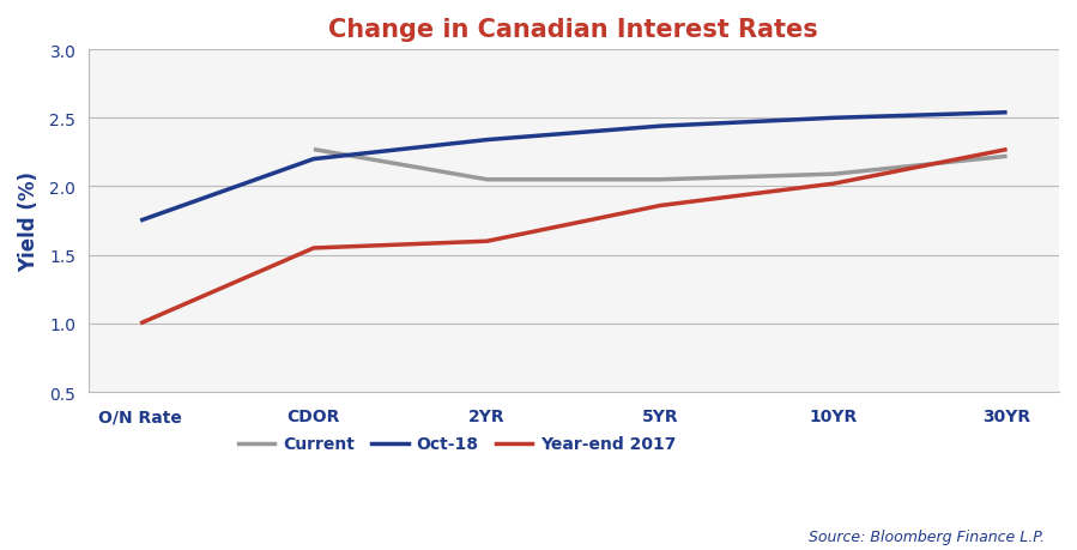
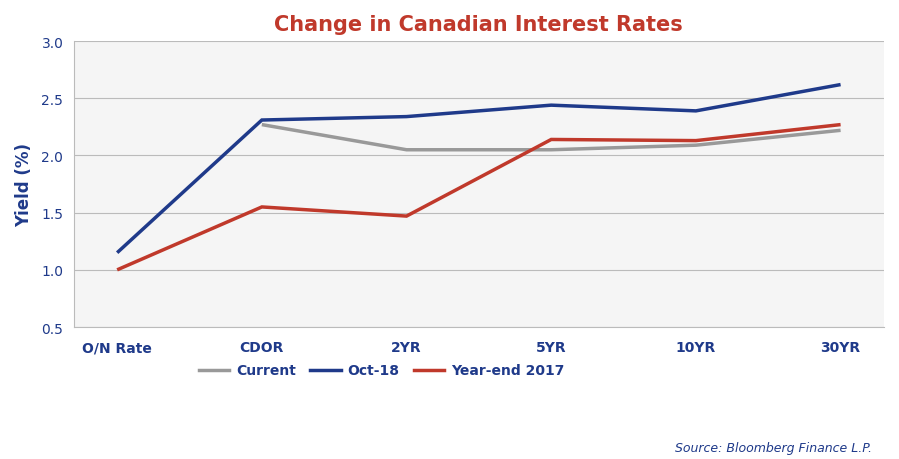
Oct-18/O/N Rate: 1.75 -> 1.15
Oct-18/CDOR: 2.20 -> 2.31
Year-end 2017/2YR: 1.60 -> 1.47
Year-end 2017/5YR: 1.86 -> 2.14
Oct-18/10YR: 2.50 -> 2.39
Year-end 2017/10YR: 2.02 -> 2.13
Oct-18/30YR: 2.54 -> 2.62
